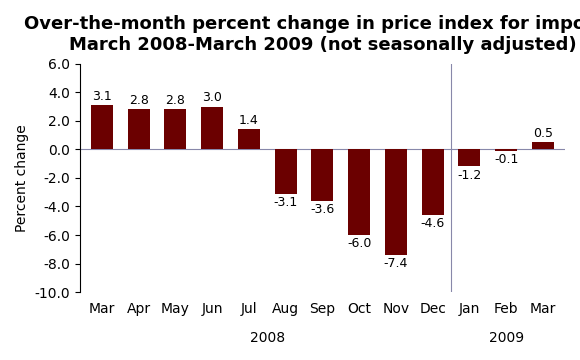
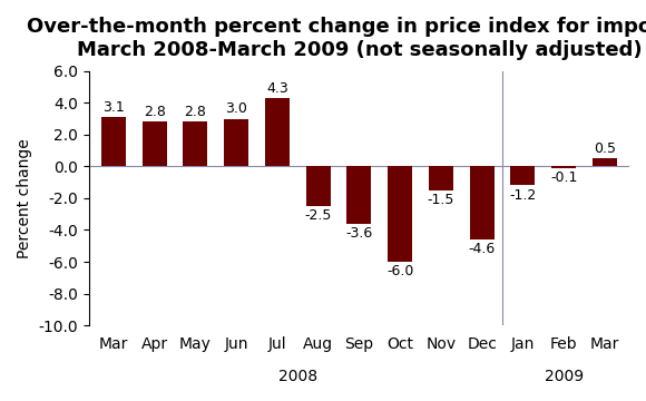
Jul: 1.4 -> 4.3
Aug: -3.1 -> -2.5
Nov: -7.4 -> -1.5
